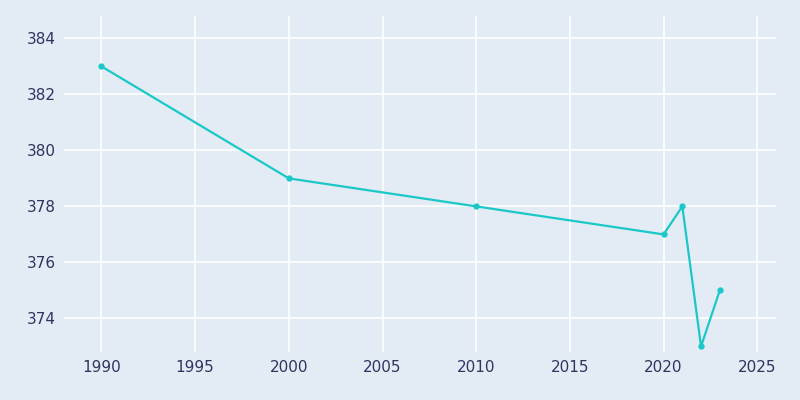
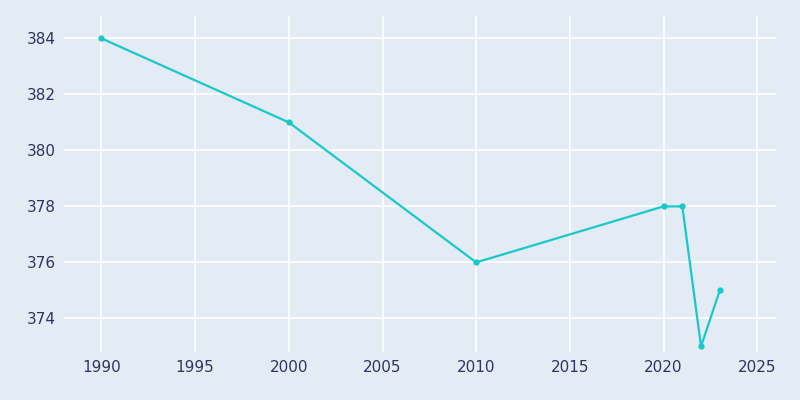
1990: 383 -> 384
2000: 379 -> 381
2010: 378 -> 376
2020: 377 -> 378
